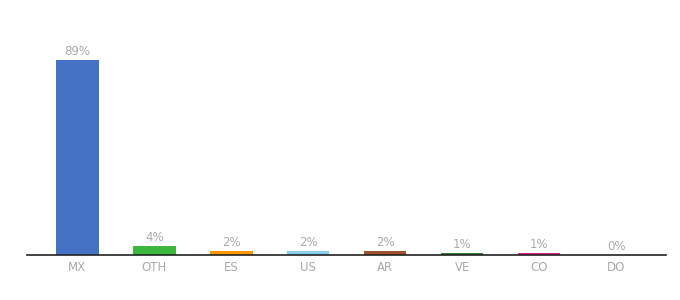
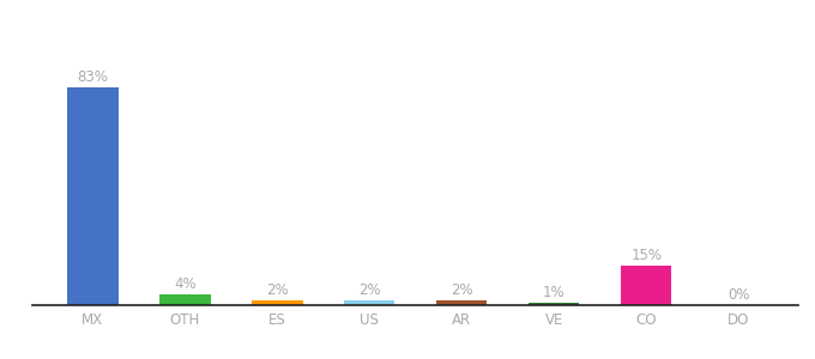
MX: 89% -> 83%
CO: 1% -> 15%
